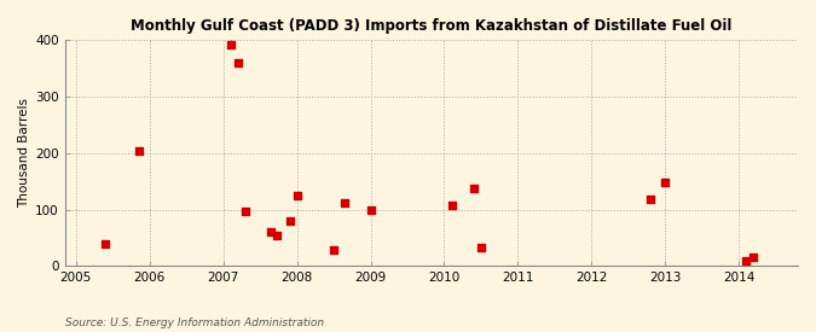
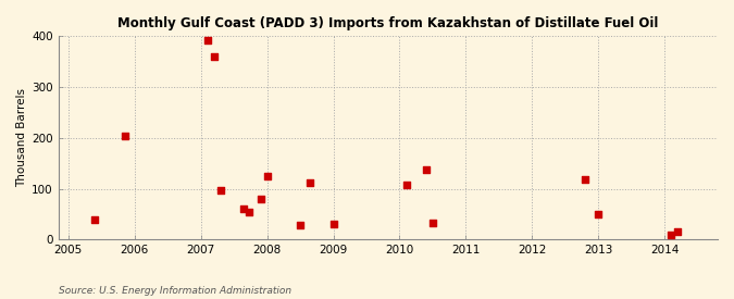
2009: 100 -> 30
2013: 148 -> 50
